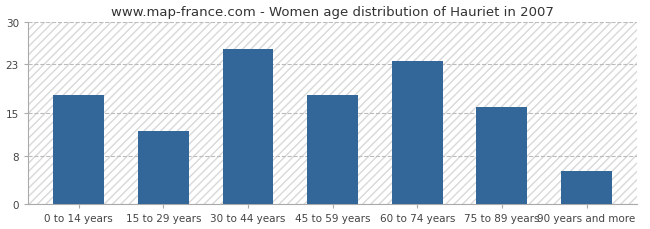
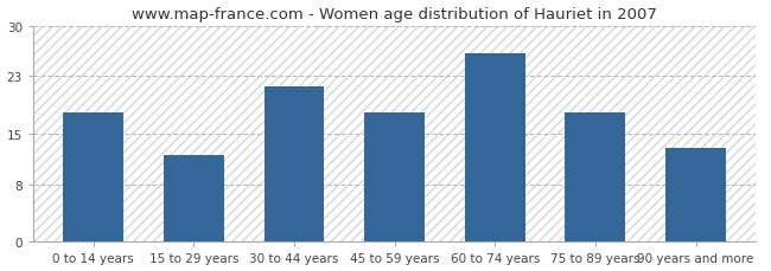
30 to 44 years: 25.5 -> 21.6
60 to 74 years: 23.5 -> 26.2
75 to 89 years: 16.0 -> 18.0
90 years and more: 5.5 -> 13.0
